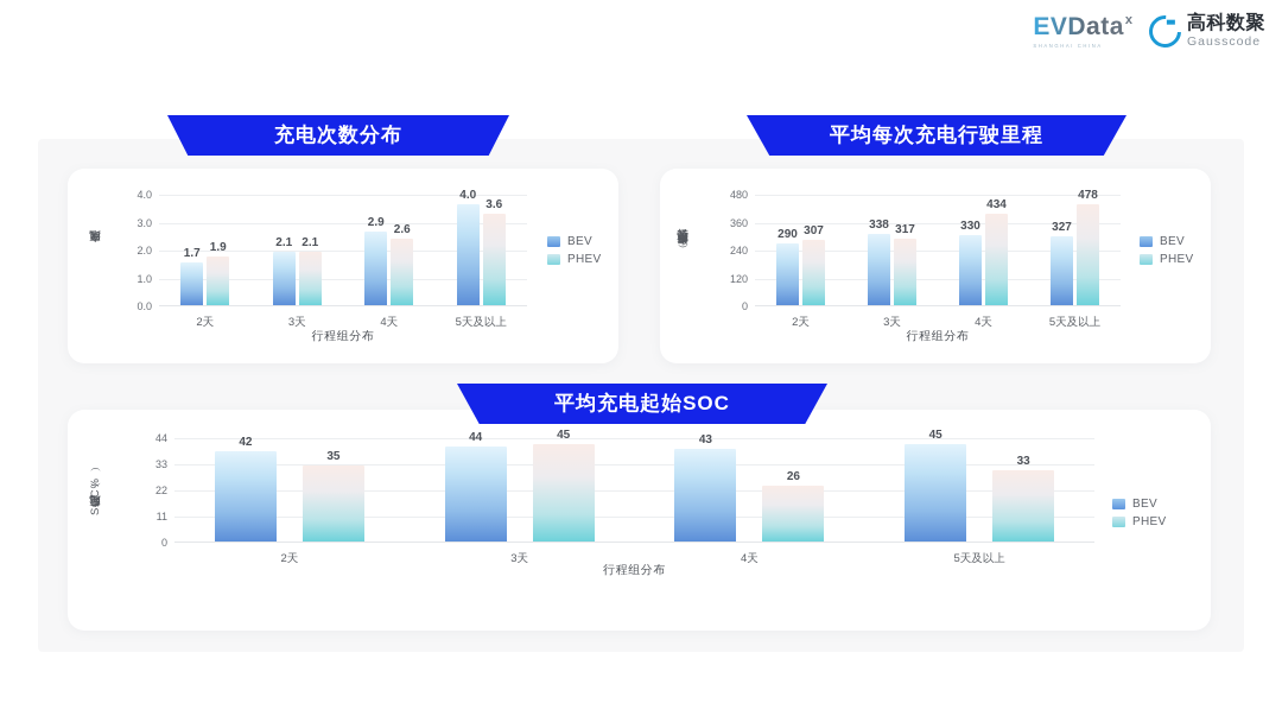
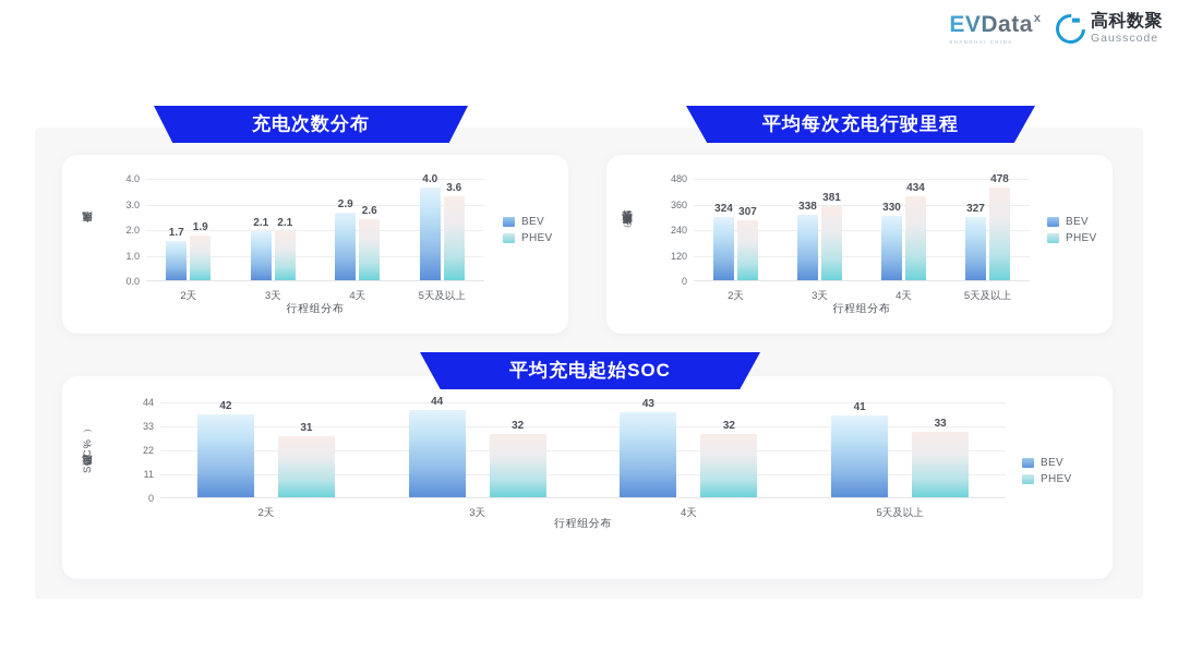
平均每次充电行驶里程/BEV/2天: 290 -> 324
平均每次充电行驶里程/PHEV/3天: 317 -> 381
平均充电起始SOC/PHEV/2天: 35 -> 31
平均充电起始SOC/PHEV/3天: 45 -> 32
平均充电起始SOC/PHEV/4天: 26 -> 32
平均充电起始SOC/BEV/5天及以上: 45 -> 41
